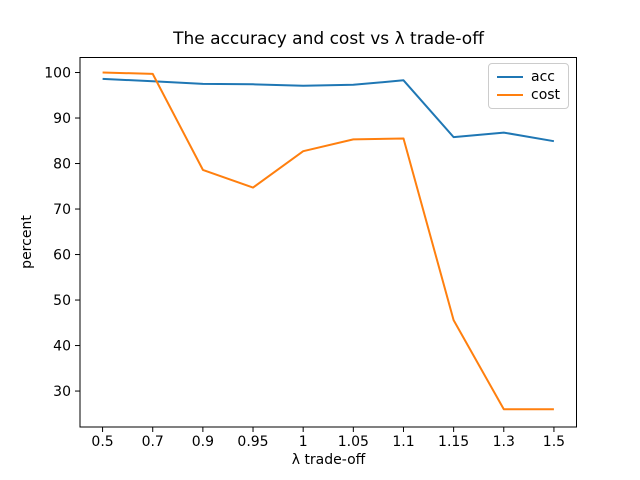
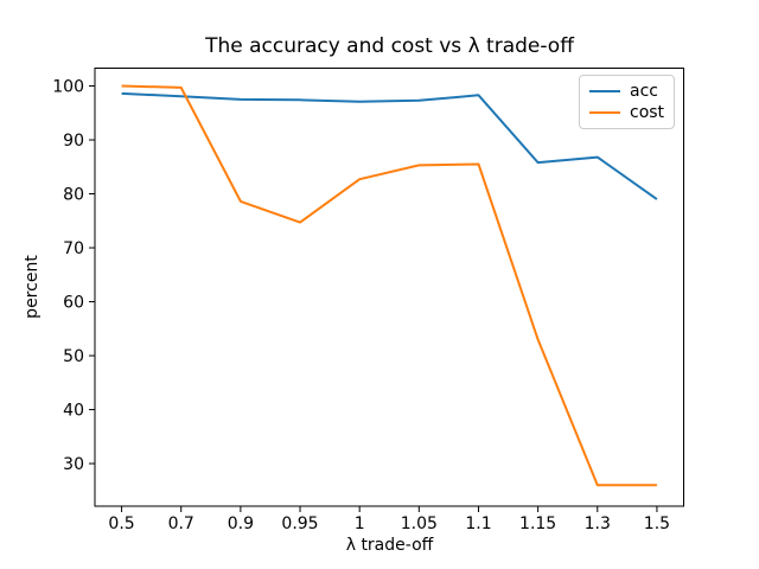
cost/1.15: 46 -> 53
acc/1.5: 85 -> 79
